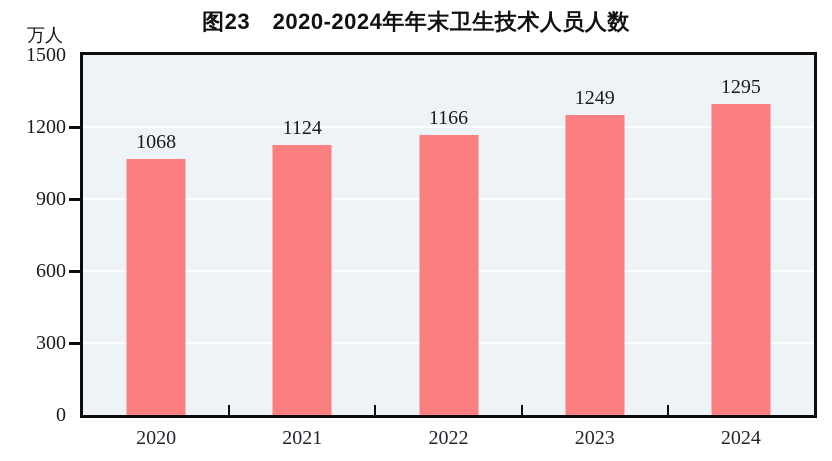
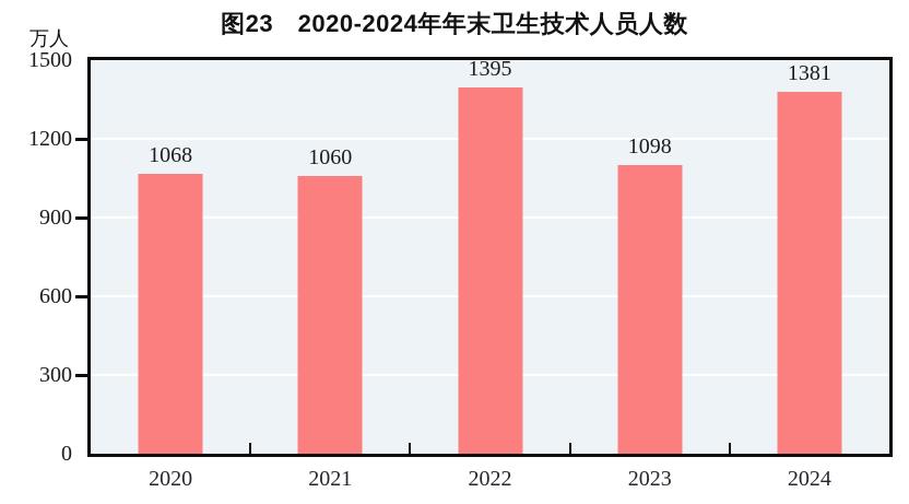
2021: 1124 -> 1060
2022: 1166 -> 1395
2023: 1249 -> 1098
2024: 1295 -> 1381
